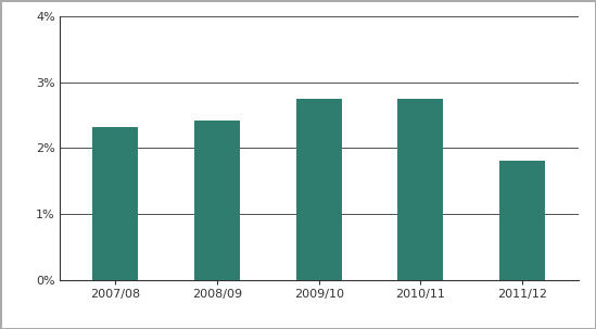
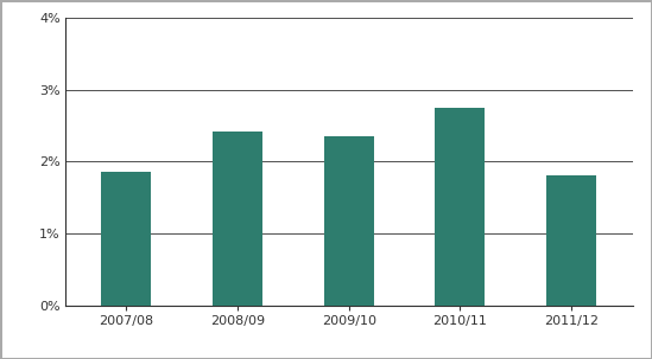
2007/08: 2.32% -> 1.86%
2009/10: 2.75% -> 2.36%
